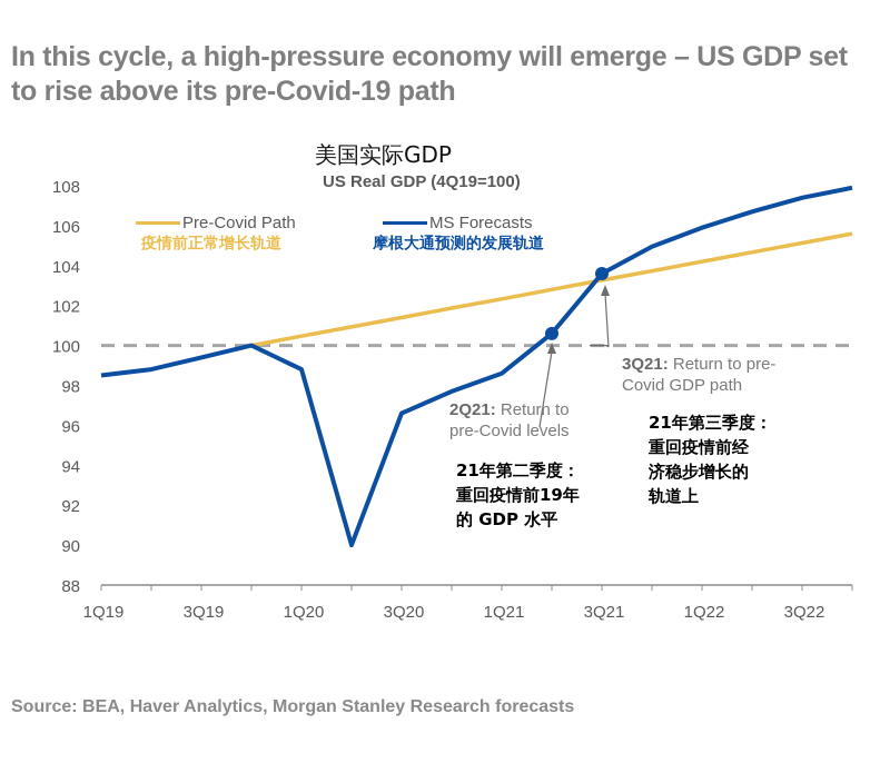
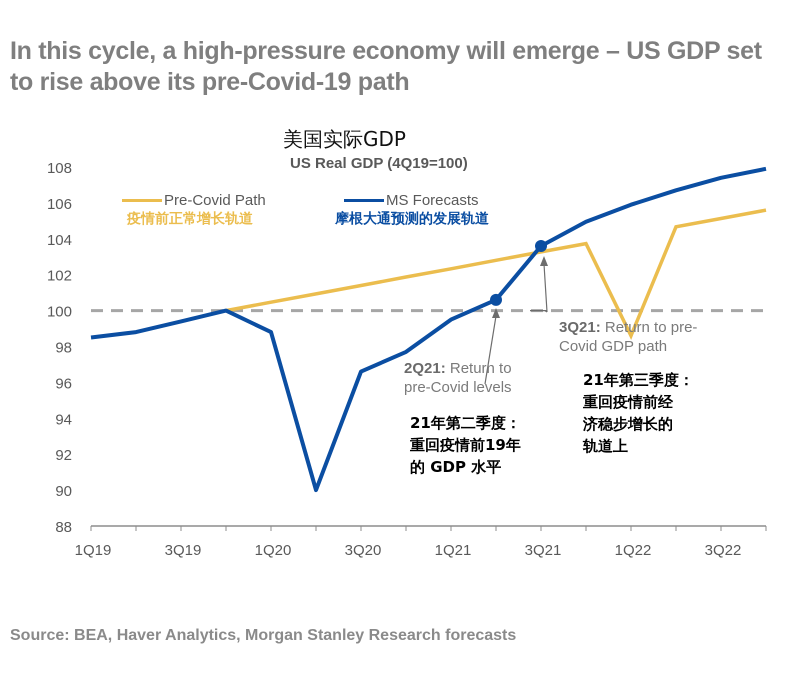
MS Forecasts/1Q21: 98.6 -> 99.5
Pre-Covid Path/1Q22: 104.2 -> 98.6
